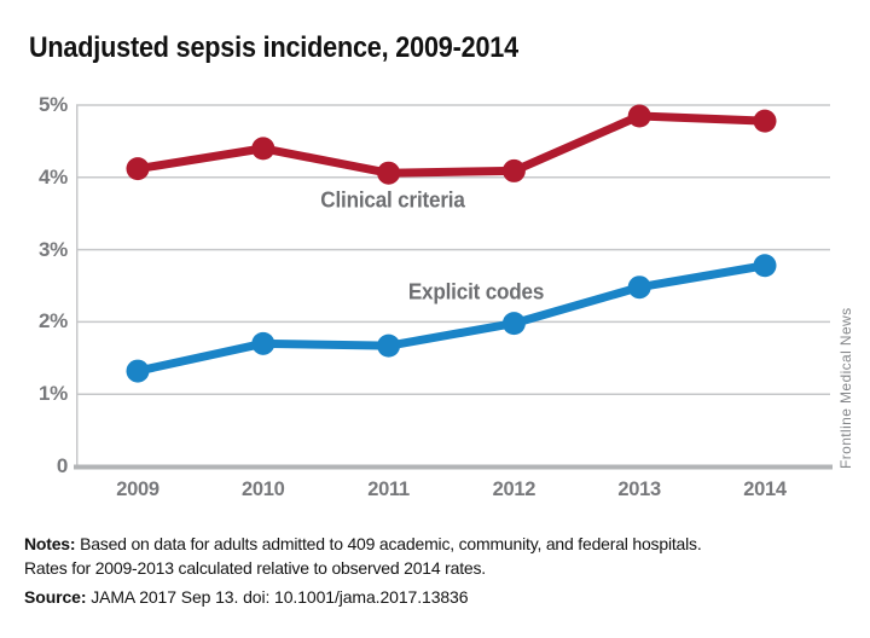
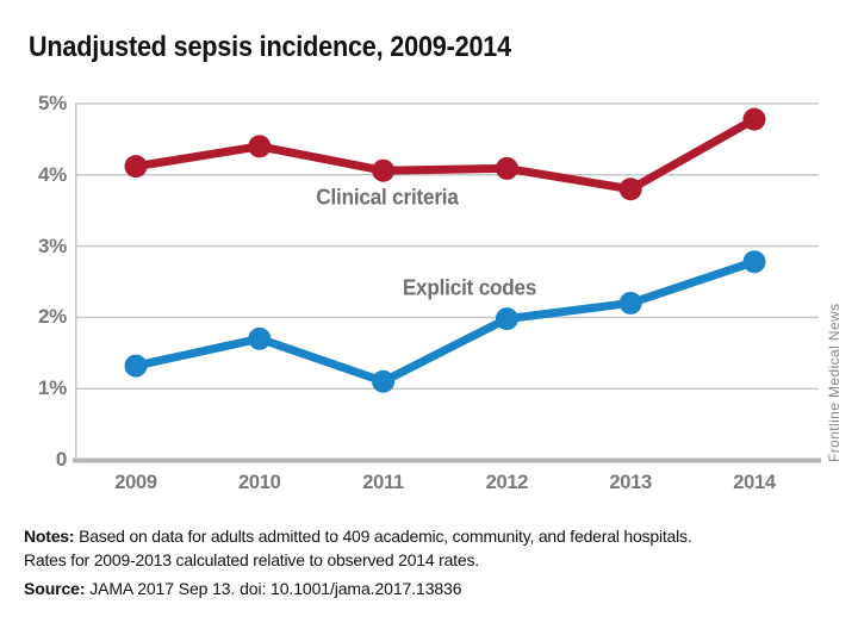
Explicit codes/2011: 1.7% -> 1.1%
Clinical criteria/2013: 4.8% -> 3.8%
Explicit codes/2013: 2.5% -> 2.2%
